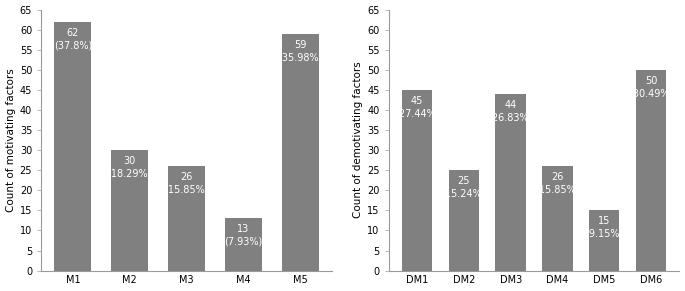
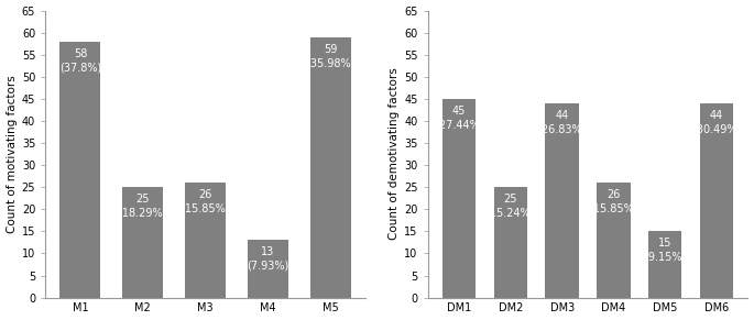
M1: 62 -> 58
M2: 30 -> 25
DM6: 50 -> 44
